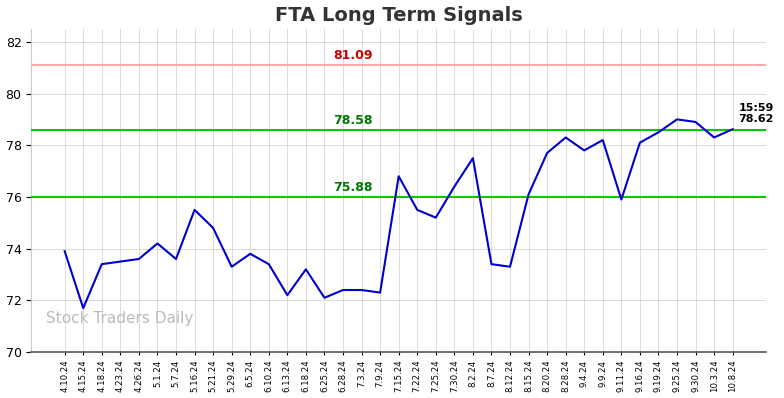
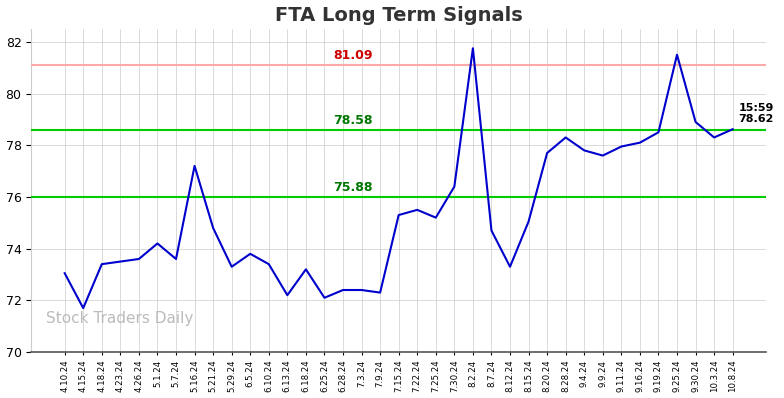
4.10.24: 73.90 -> 73.05
5.16.24: 75.50 -> 77.20
7.15.24: 76.80 -> 75.30
8.2.24: 77.50 -> 81.75
8.7.24: 73.40 -> 74.70
8.15.24: 76.10 -> 75.05
9.9.24: 78.20 -> 77.60
9.11.24: 75.90 -> 77.95
9.25.24: 79.00 -> 81.50
